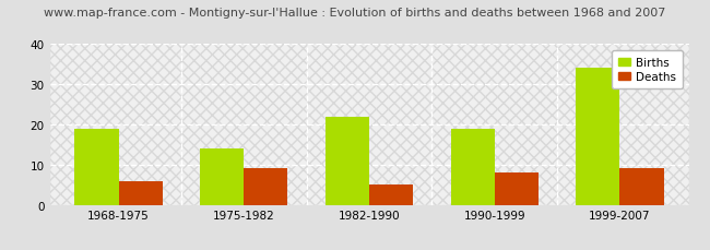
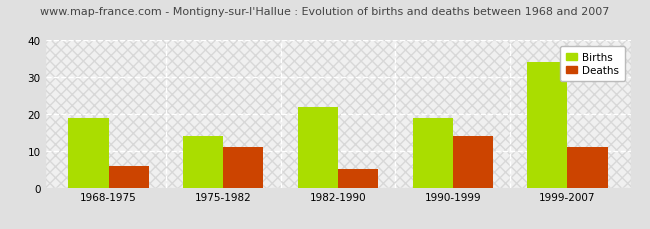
Deaths/1975-1982: 9 -> 11
Deaths/1990-1999: 8 -> 14
Deaths/1999-2007: 9 -> 11
